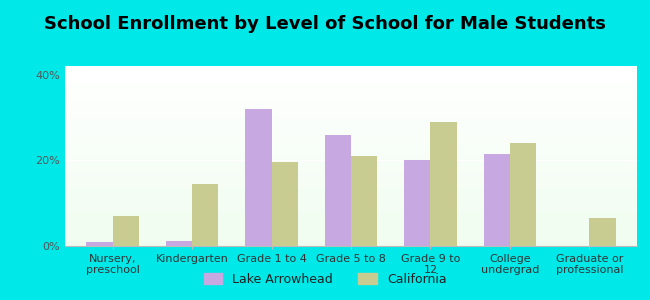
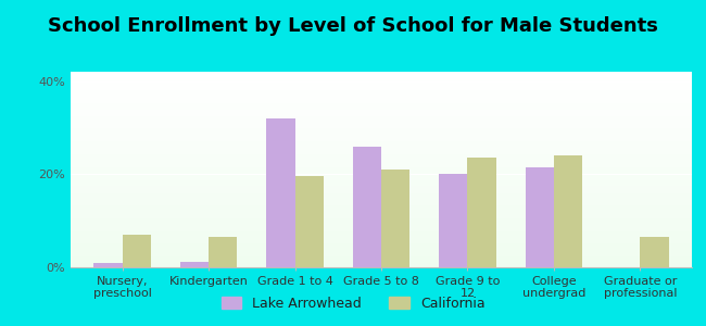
California/Kindergarten: 14.5% -> 6.5%
California/Grade 9 to 12: 29.0% -> 23.5%
